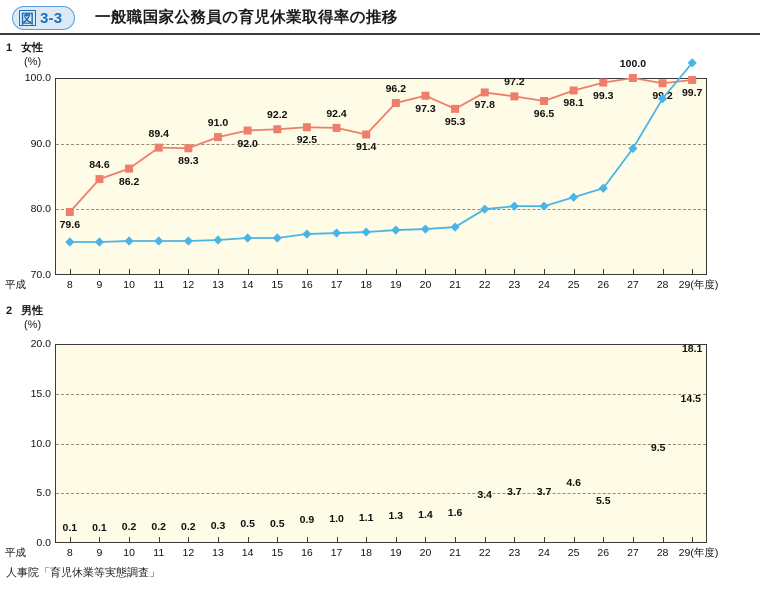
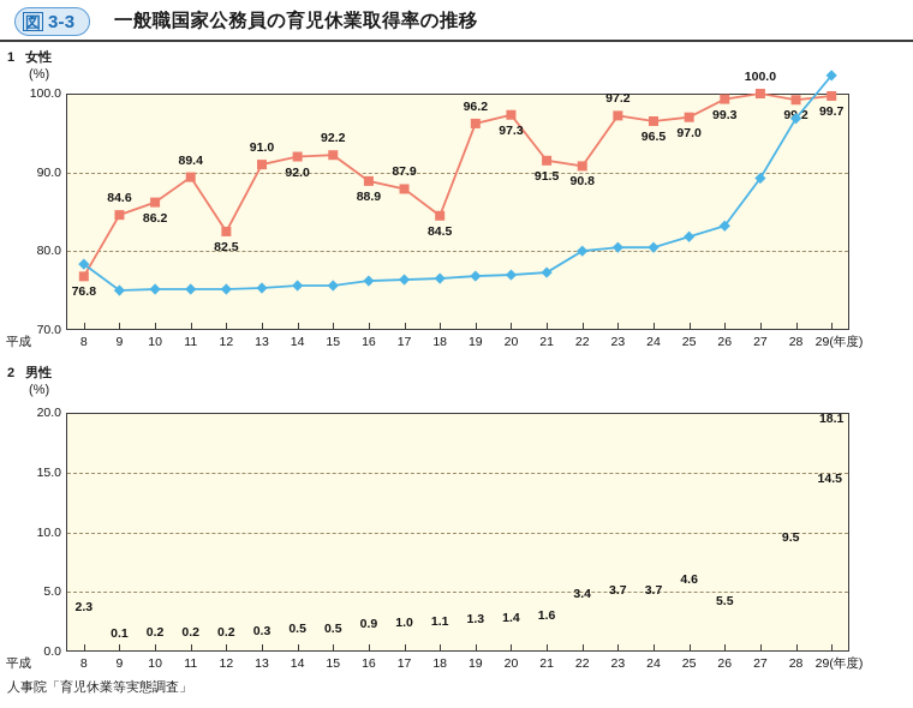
1 女性/8: 79.6 -> 76.8
1 女性/12: 89.3 -> 82.5
1 女性/16: 92.5 -> 88.9
1 女性/17: 92.4 -> 87.9
1 女性/18: 91.4 -> 84.5
1 女性/21: 95.3 -> 91.5
1 女性/22: 97.8 -> 90.8
1 女性/25: 98.1 -> 97.0
2 男性/8: 0.1 -> 2.3
